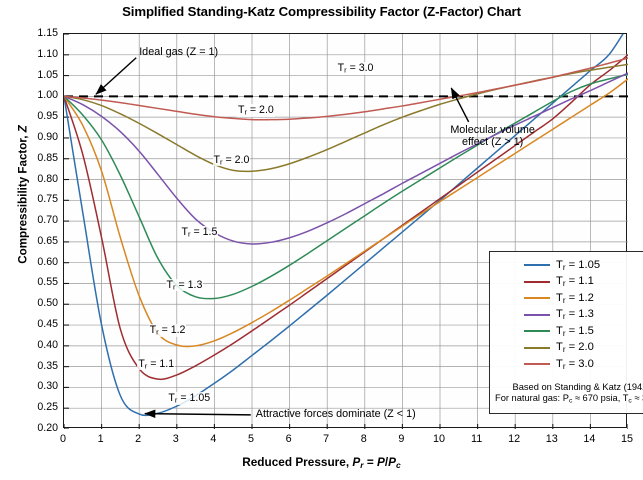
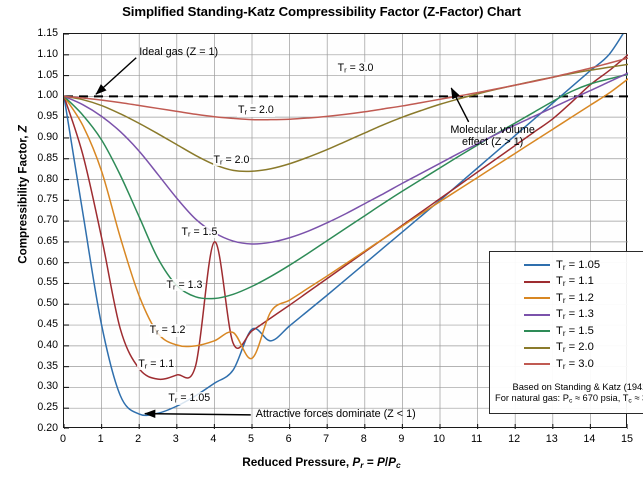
Tr = 1.1/4: 0.38 -> 0.65
Tr = 1.05/5: 0.38 -> 0.44
Tr = 1.2/5: 0.46 -> 0.37
